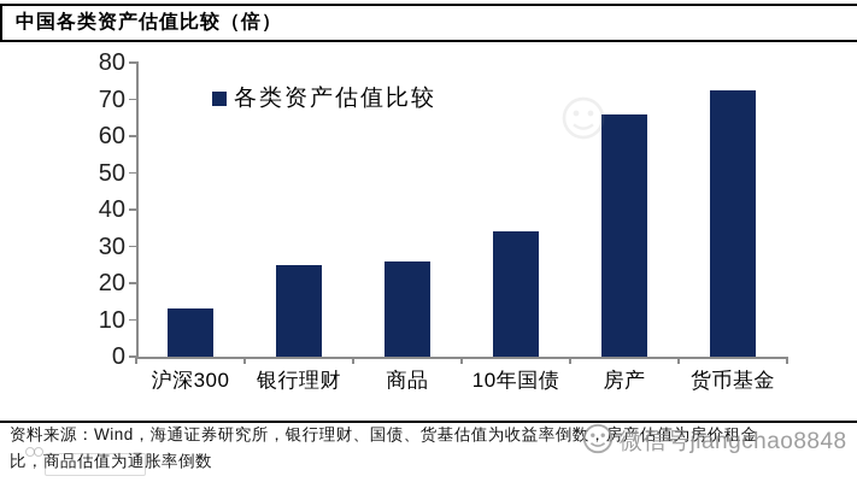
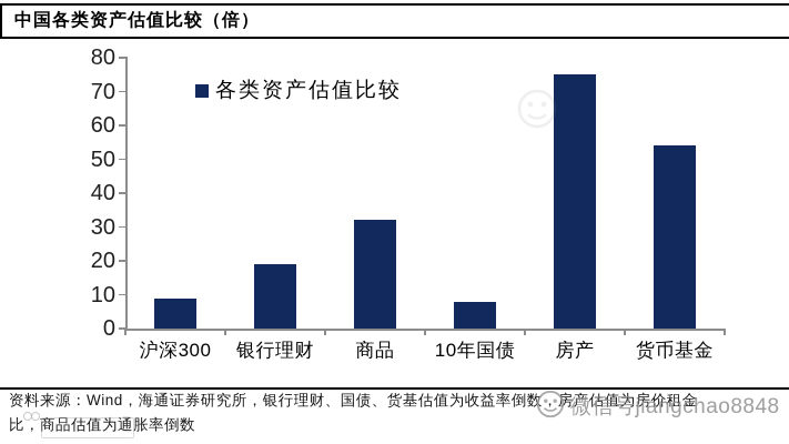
沪深300: 13 -> 9
银行理财: 25 -> 19
商品: 26 -> 32
10年国债: 34 -> 8
房产: 66 -> 75
货币基金: 72 -> 54
